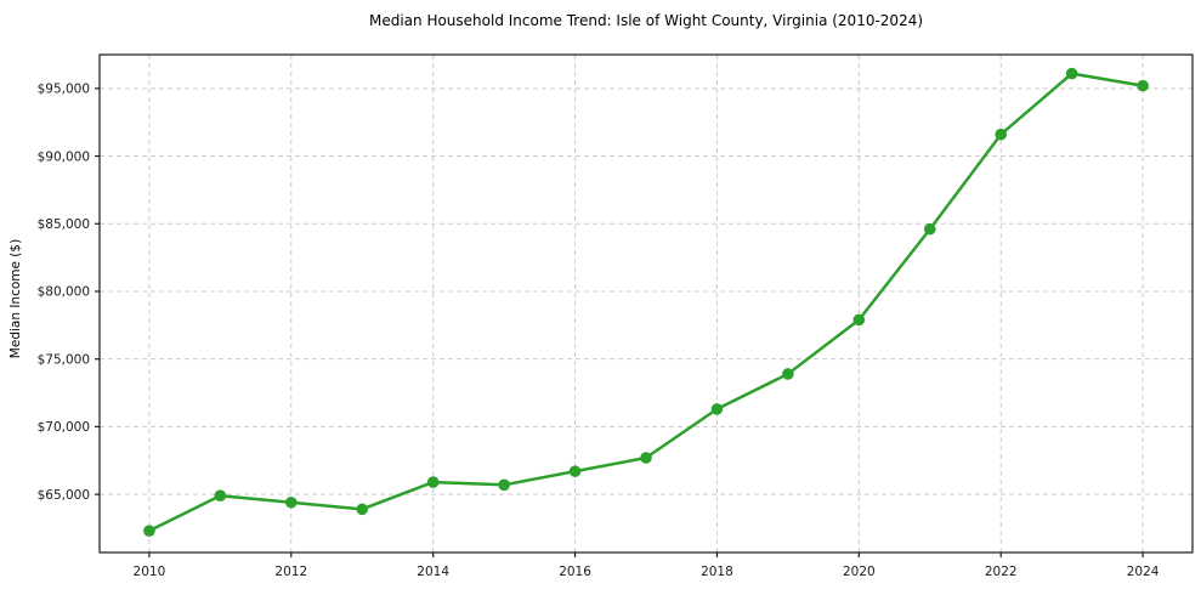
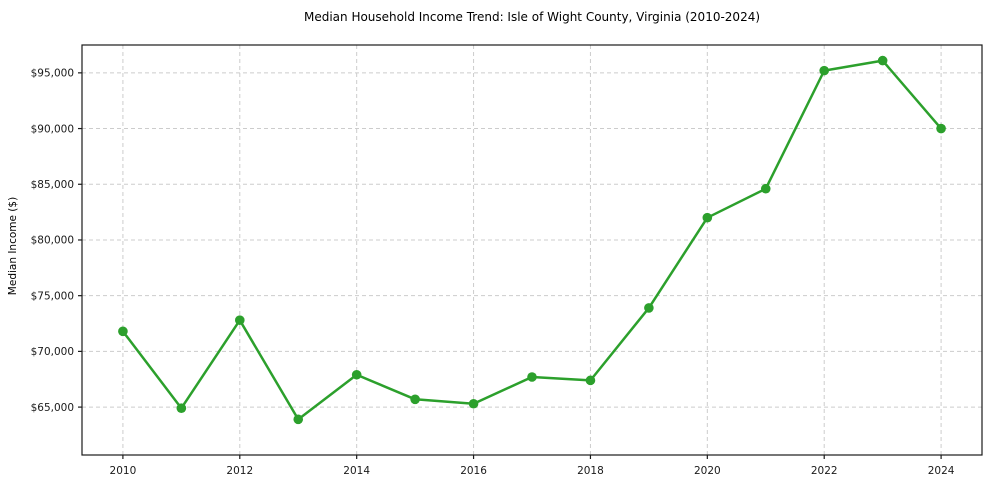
2010: $62300 -> $71800
2012: $64400 -> $72800
2014: $65900 -> $67900
2016: $66700 -> $65300
2018: $71300 -> $67400
2020: $77900 -> $82000
2022: $91600 -> $95200
2024: $95200 -> $90000
